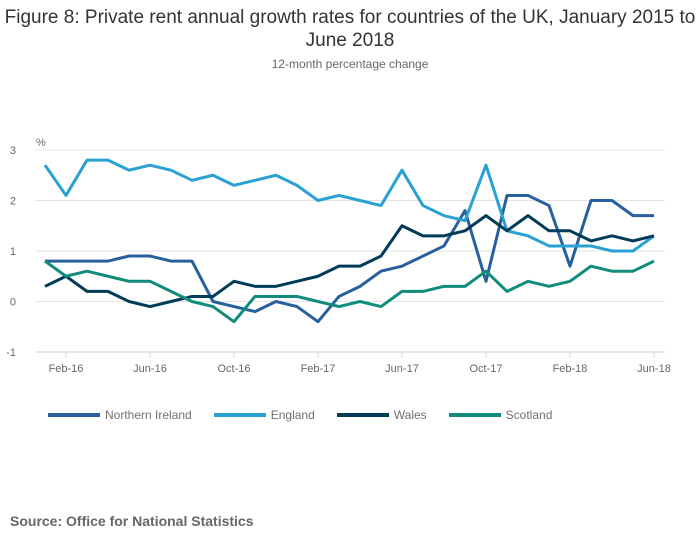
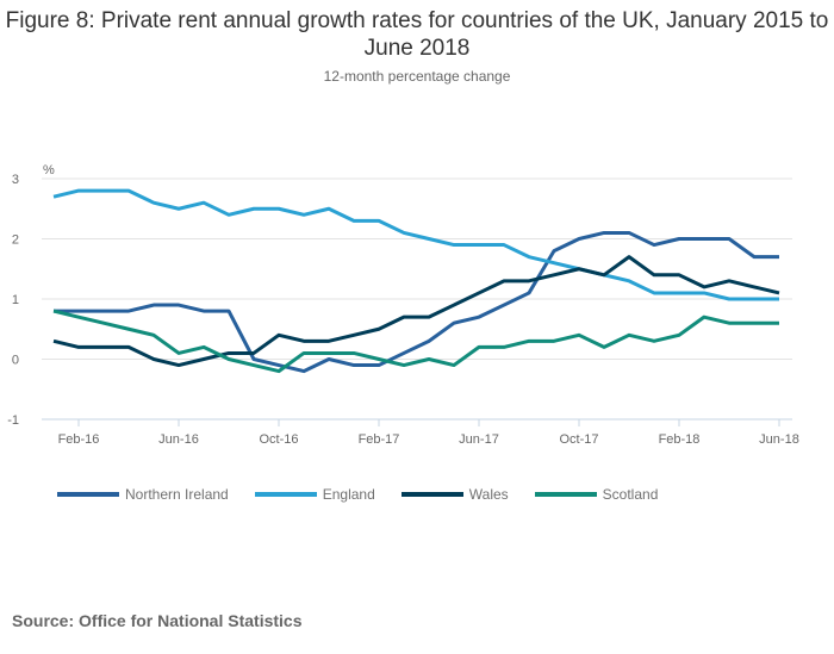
England/Feb-16: 2.1 -> 2.8
Wales/Feb-16: 0.5 -> 0.2
Scotland/Feb-16: 0.5 -> 0.7
England/Jun-16: 2.7 -> 2.5
Scotland/Jun-16: 0.4 -> 0.1
England/Oct-16: 2.3 -> 2.5
Scotland/Oct-16: -0.4 -> -0.2
Northern Ireland/Feb-17: -0.4 -> -0.1
England/Feb-17: 2.0 -> 2.3
England/Jun-17: 2.6 -> 1.9
Wales/Jun-17: 1.5 -> 1.1
Northern Ireland/Oct-17: 0.4 -> 2.0
England/Oct-17: 2.7 -> 1.5
Wales/Oct-17: 1.7 -> 1.5
Scotland/Oct-17: 0.6 -> 0.4
Northern Ireland/Feb-18: 0.7 -> 2.0
England/Jun-18: 1.3 -> 1.0
Wales/Jun-18: 1.3 -> 1.1
Scotland/Jun-18: 0.8 -> 0.6
